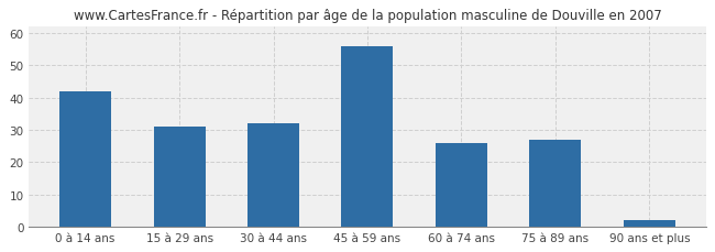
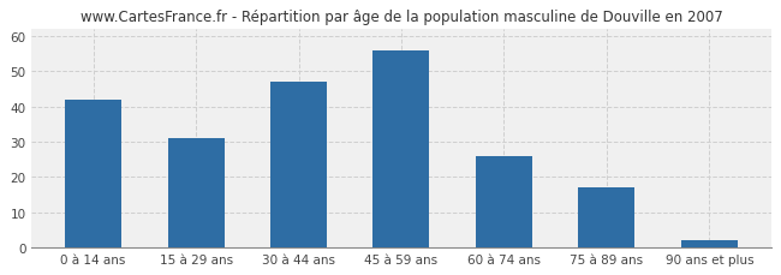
30 à 44 ans: 32 -> 47
75 à 89 ans: 27 -> 17
